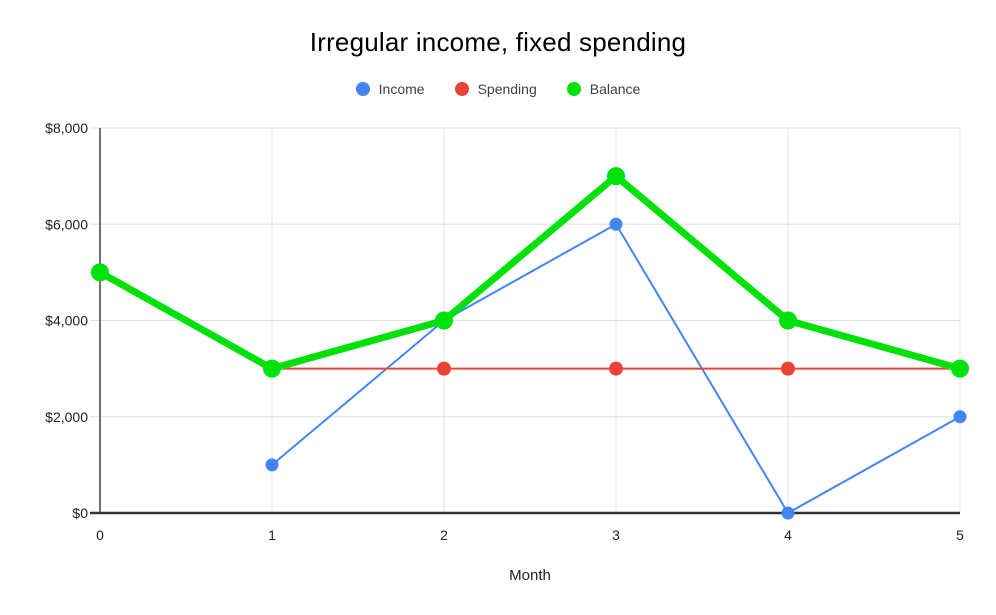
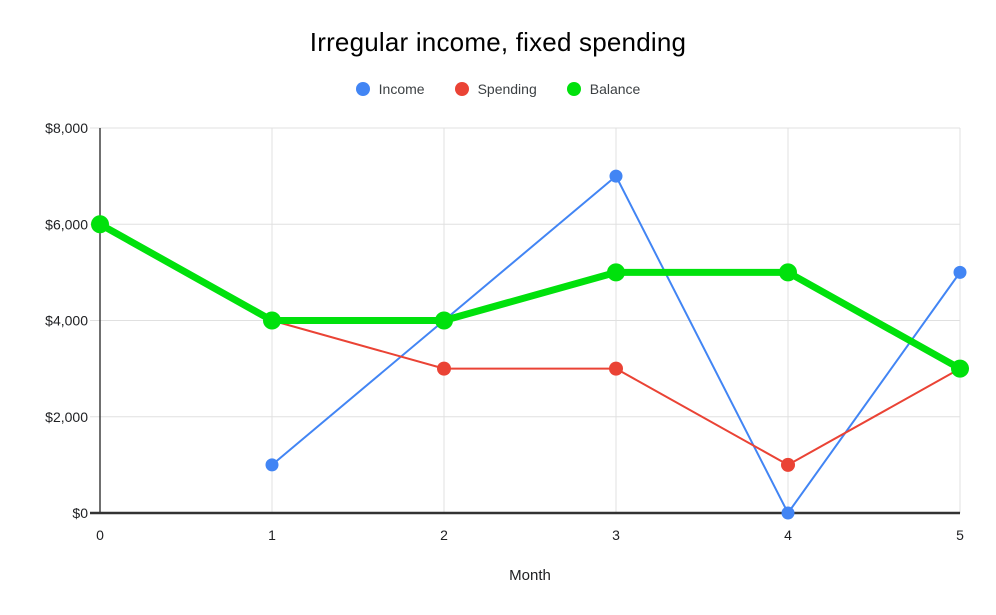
Balance/0: $5000 -> $6000
Spending/1: $3000 -> $4000
Balance/1: $3000 -> $4000
Income/3: $6000 -> $7000
Balance/3: $7000 -> $5000
Spending/4: $3000 -> $1000
Balance/4: $4000 -> $5000
Income/5: $2000 -> $5000
